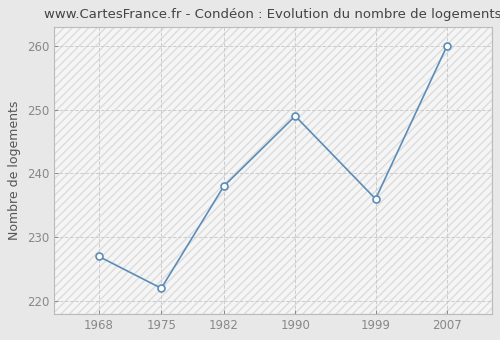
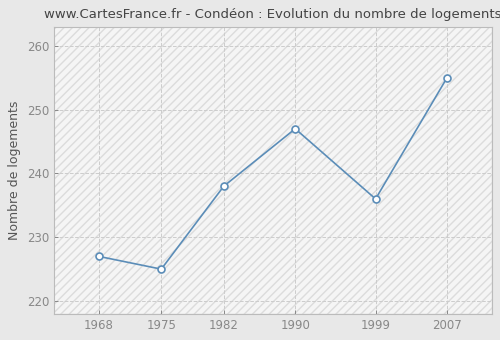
1975: 222 -> 225
1990: 249 -> 247
2007: 260 -> 255
